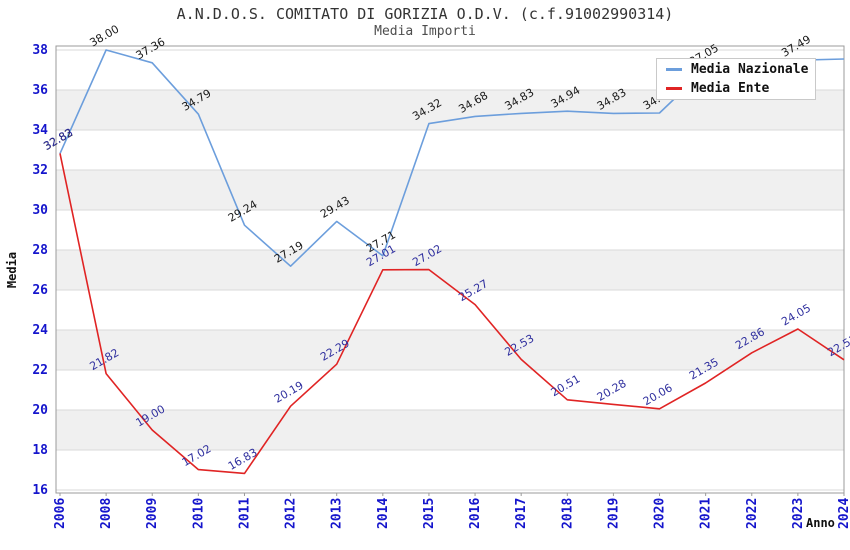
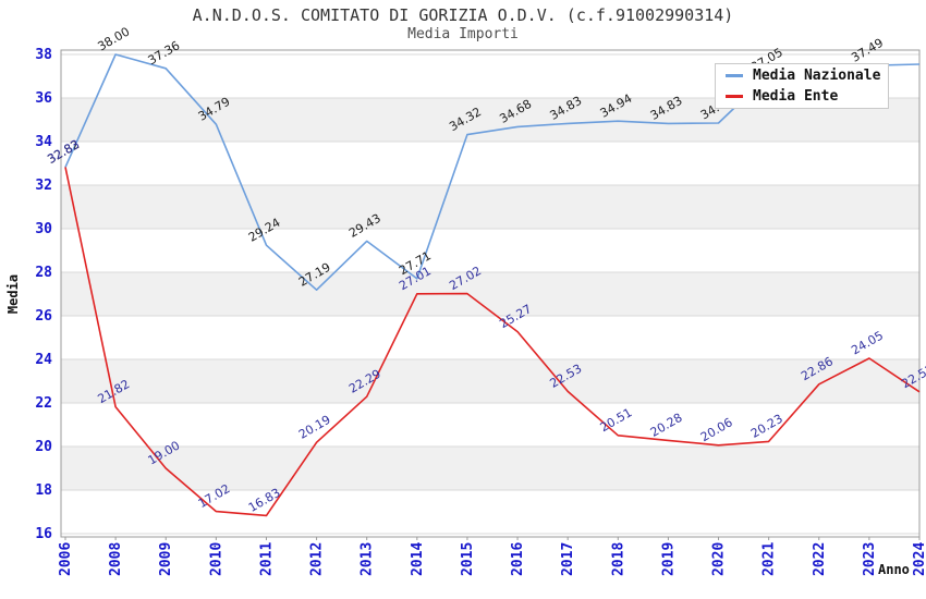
Media Ente/2021: 21.35 -> 20.23
